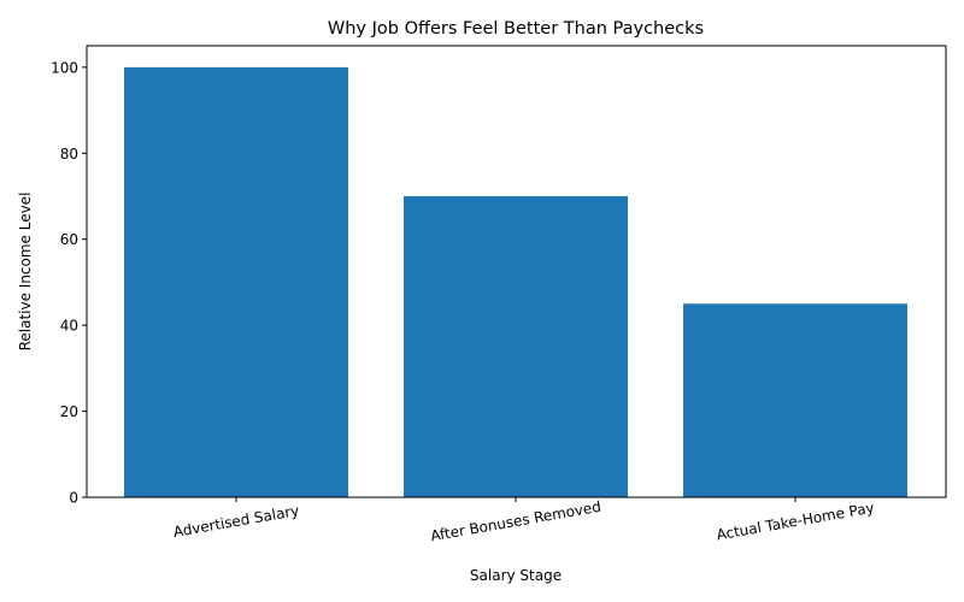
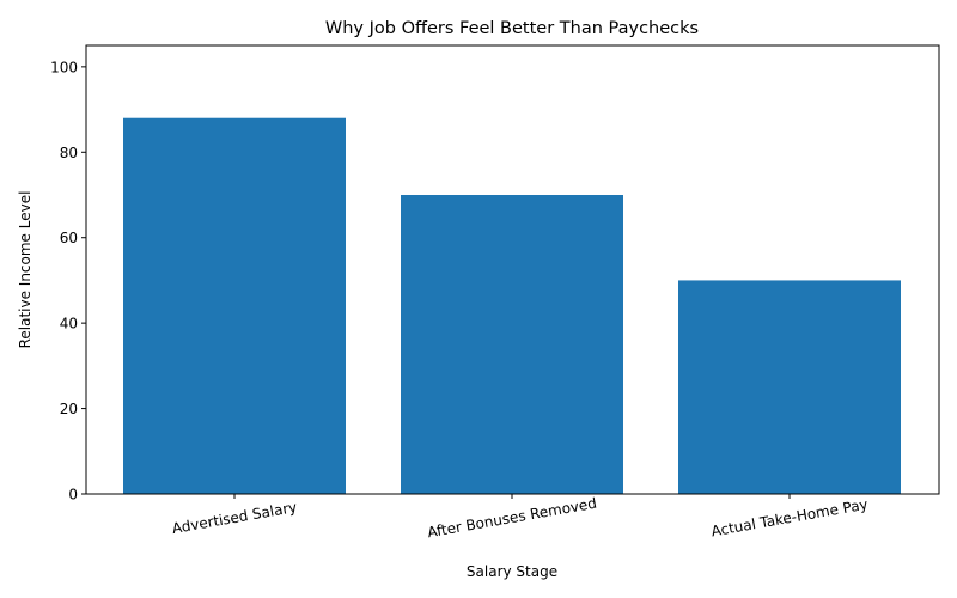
Advertised Salary: 100 -> 88
Actual Take-Home Pay: 45 -> 50
